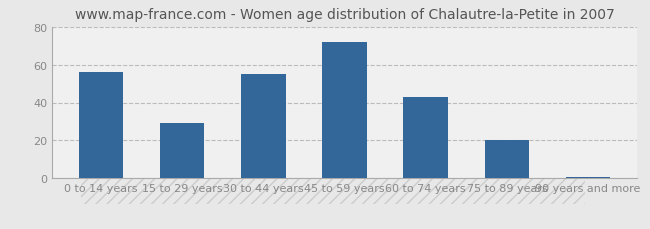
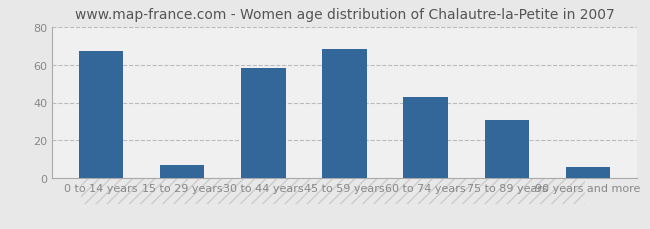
0 to 14 years: 56 -> 67
15 to 29 years: 29 -> 7
30 to 44 years: 55 -> 58
45 to 59 years: 72 -> 68
75 to 89 years: 20 -> 31
90 years and more: 1 -> 6
